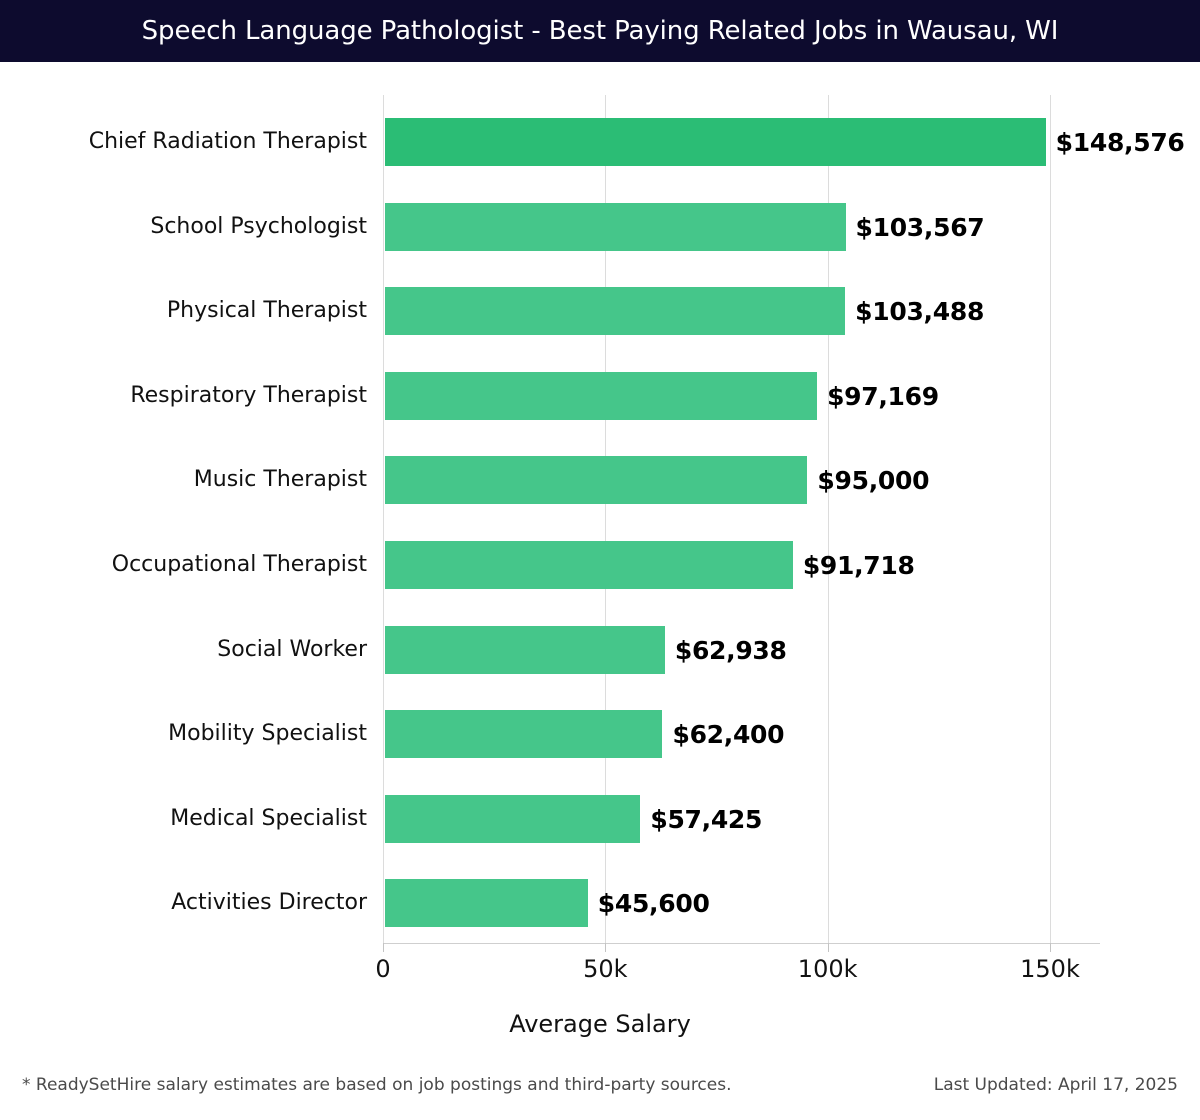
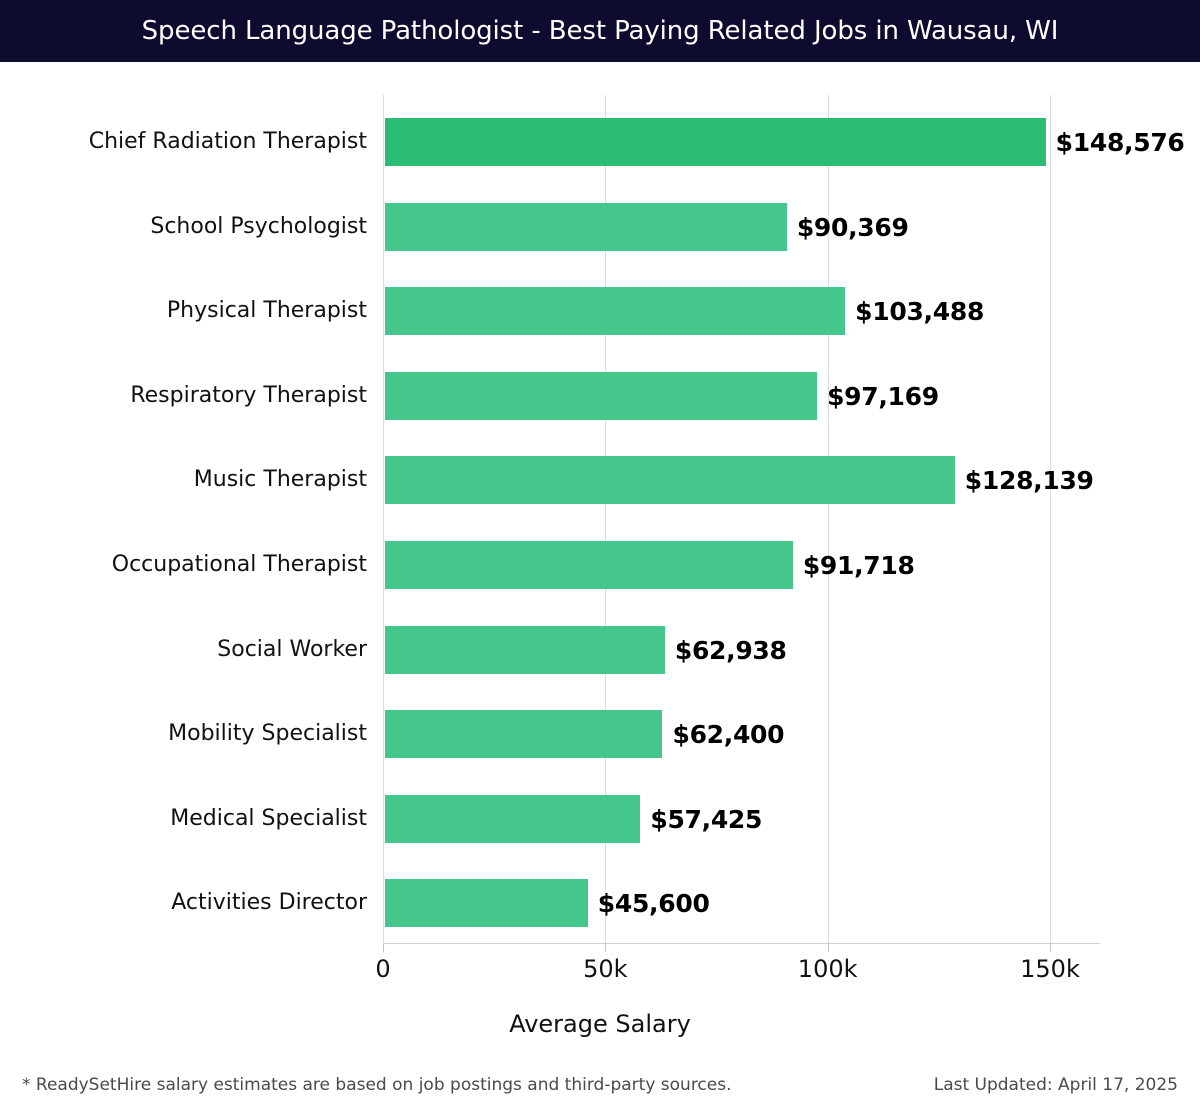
School Psychologist: $103,567 -> $90,369
Music Therapist: $95,000 -> $128,139
